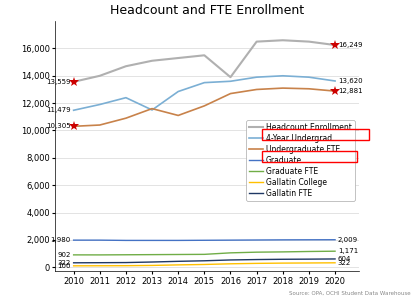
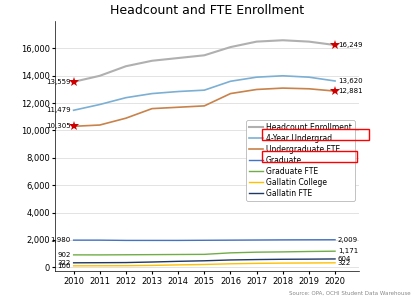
4-Year Undergrad/2013: 11,500 -> 12,700
Undergraduate FTE/2014: 11,100 -> 11,700
4-Year Undergrad/2015: 13,500 -> 13,000
Headcount Enrollment/2016: 13,900 -> 16,100
